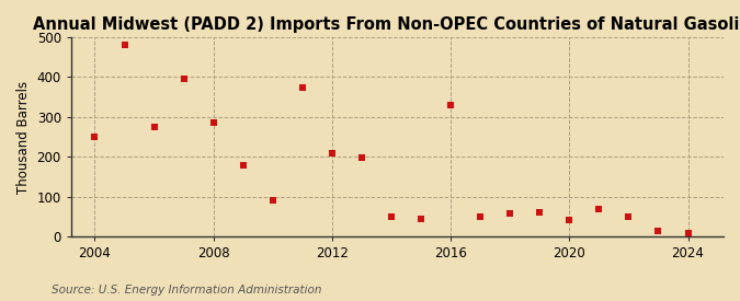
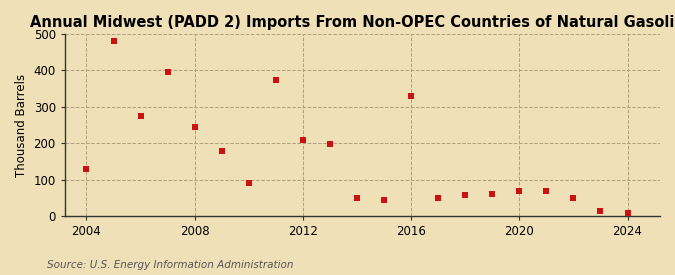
2004: 250 -> 130
2008: 285 -> 245
2020: 40 -> 68
